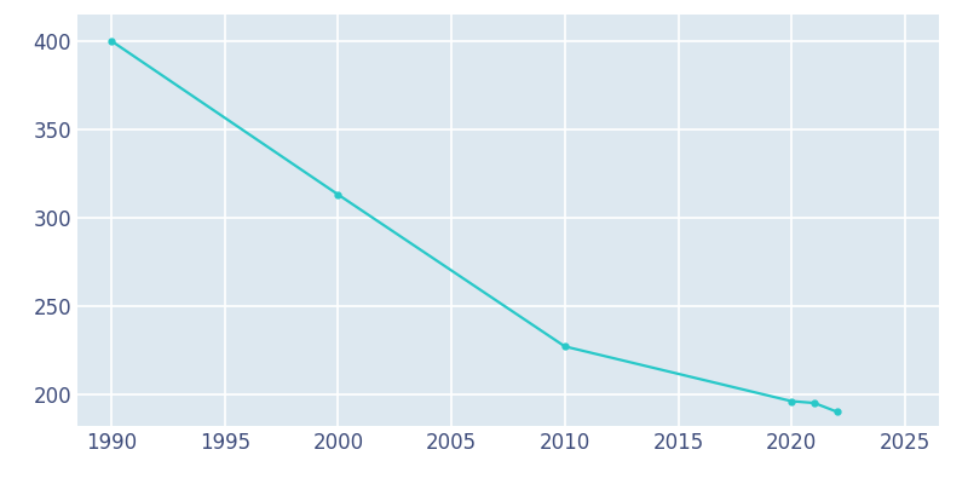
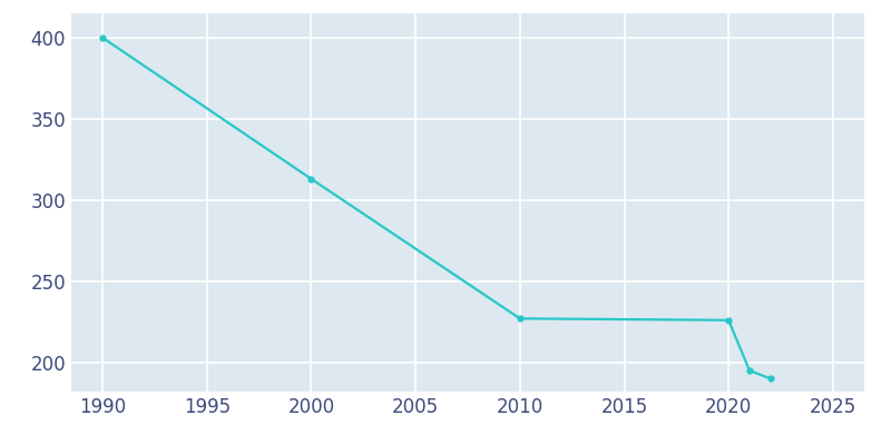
2020: 196 -> 226
